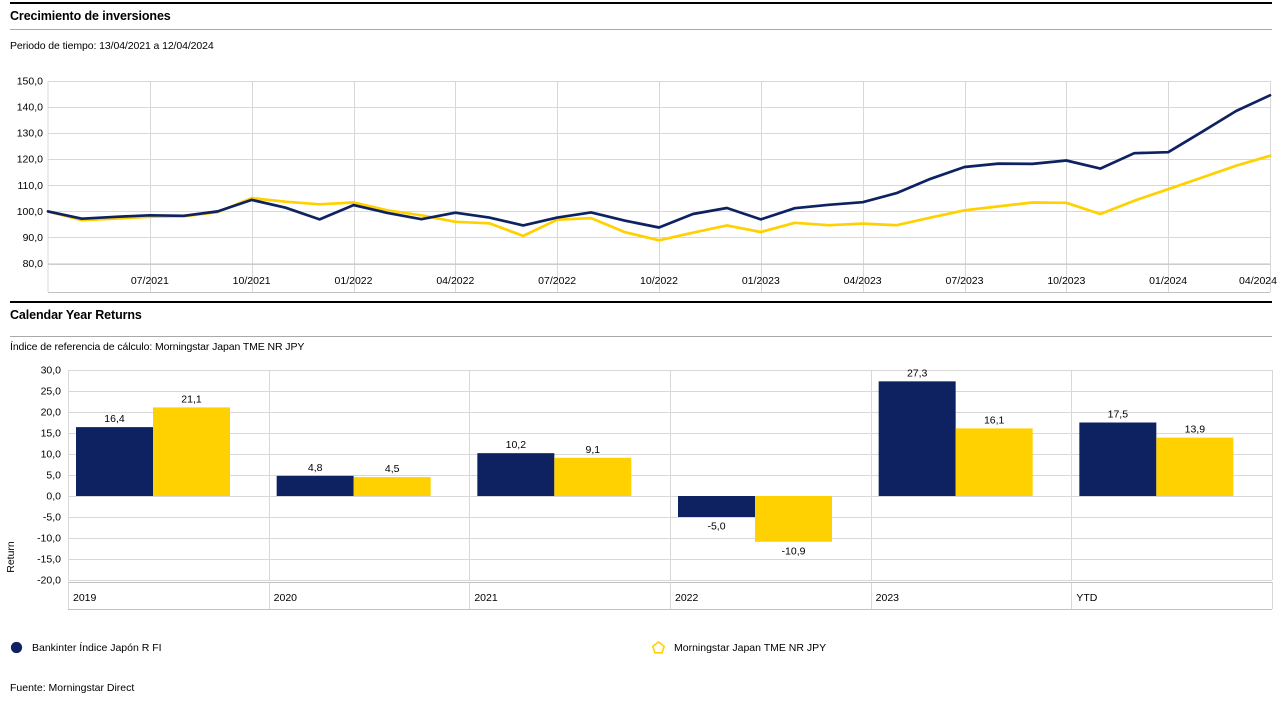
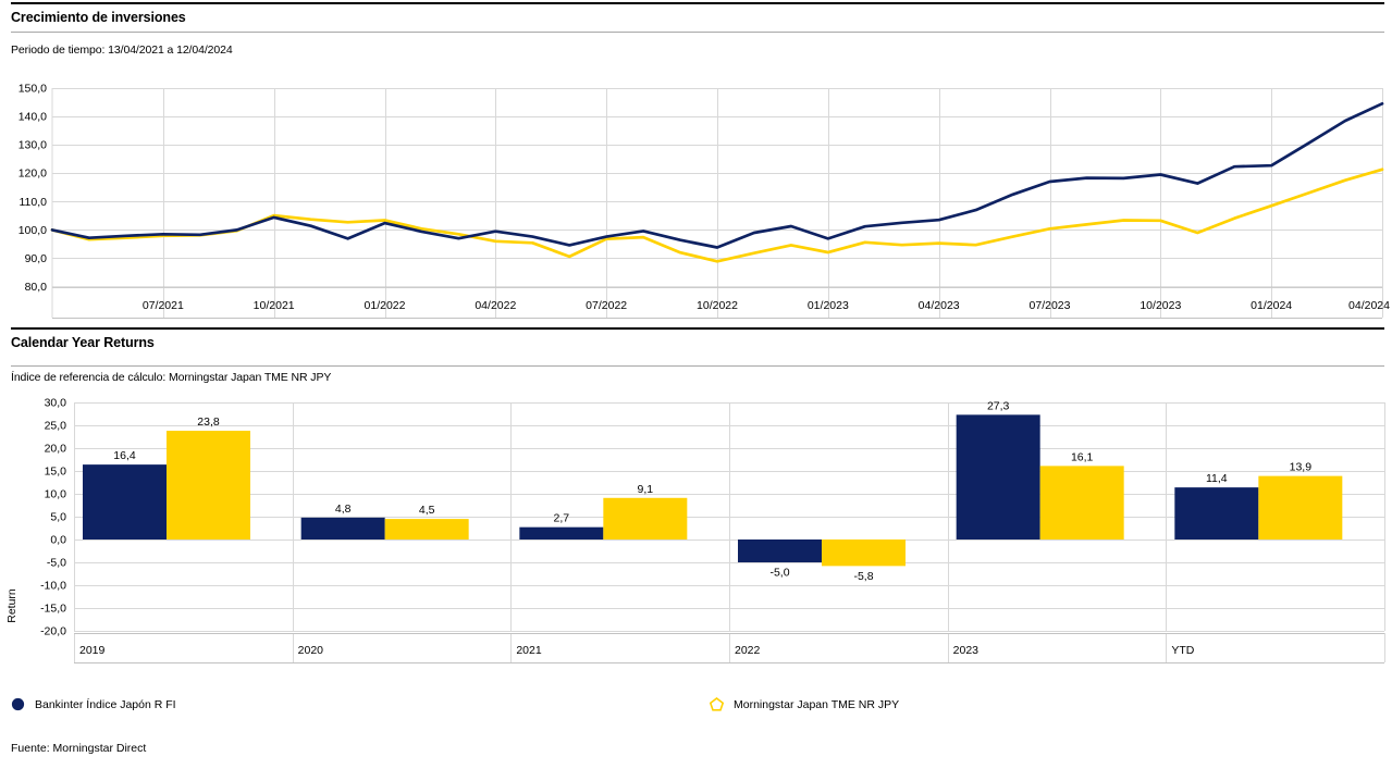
Calendar Year Returns/Morningstar Japan TME NR JPY/2019: 21,1 -> 23,8
Calendar Year Returns/Bankinter Índice Japón R FI/2021: 10,2 -> 2,7
Calendar Year Returns/Morningstar Japan TME NR JPY/2022: -10,9 -> -5,8
Calendar Year Returns/Bankinter Índice Japón R FI/YTD: 17,5 -> 11,4
